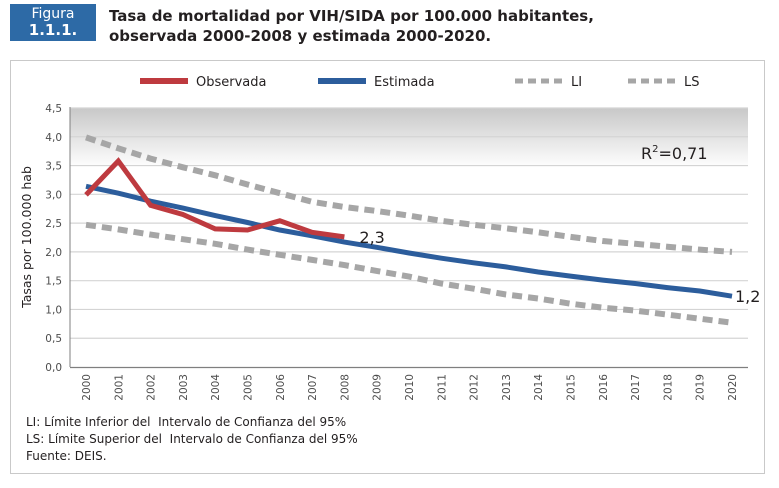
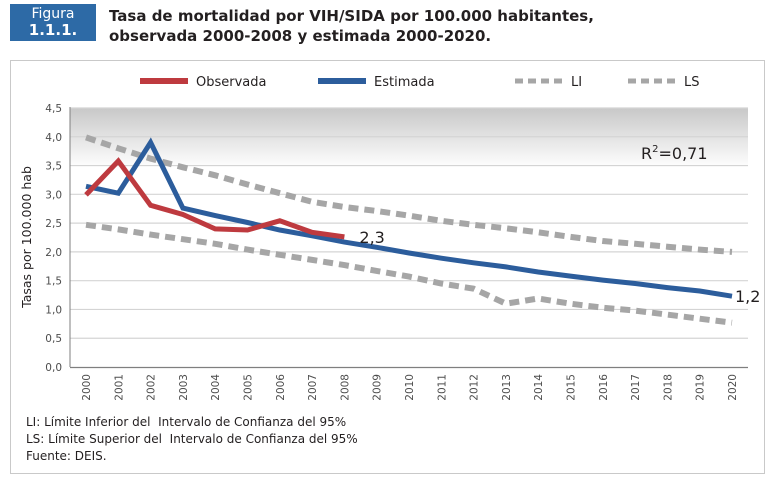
Estimada/2002: 2,9 -> 3,9
LI/2013: 1,3 -> 1,1
